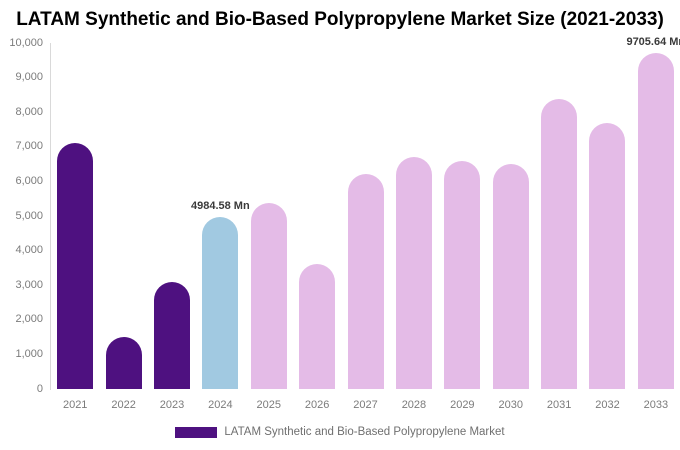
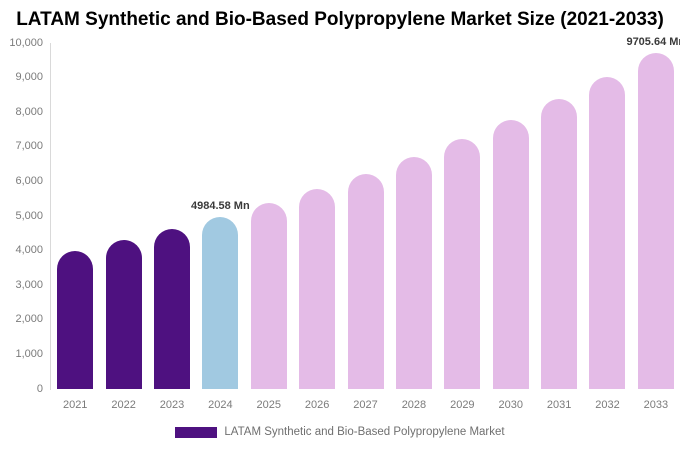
2021: 7100 -> 4000
2022: 1500 -> 4300
2023: 3100 -> 4600
2026: 3600 -> 5800
2029: 6600 -> 7200
2030: 6500 -> 7800
2032: 7700 -> 9000
